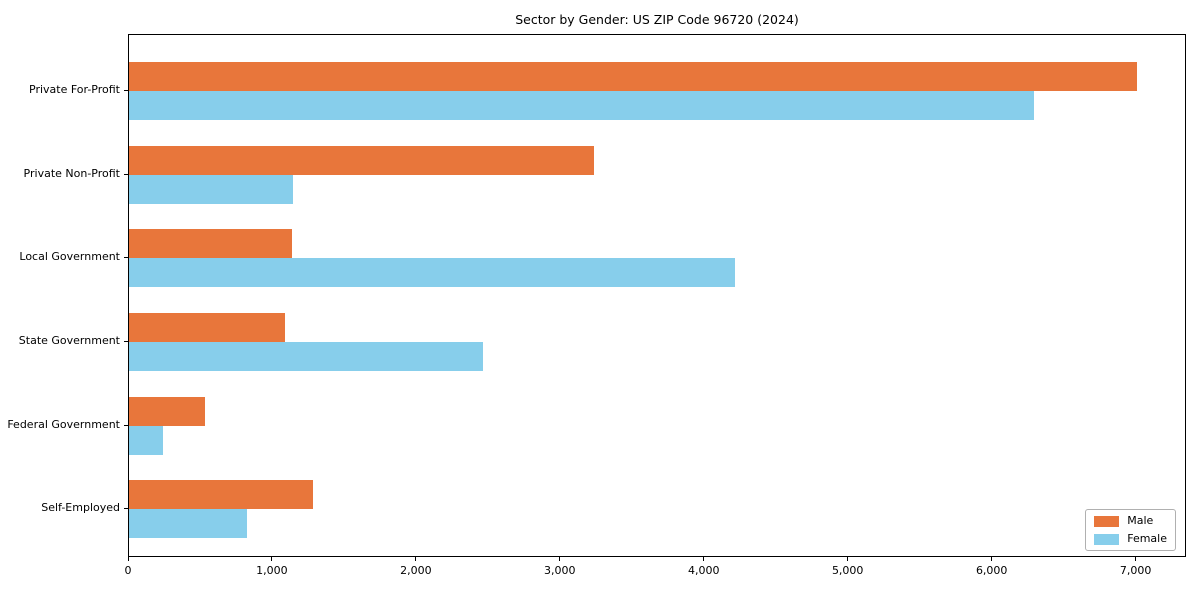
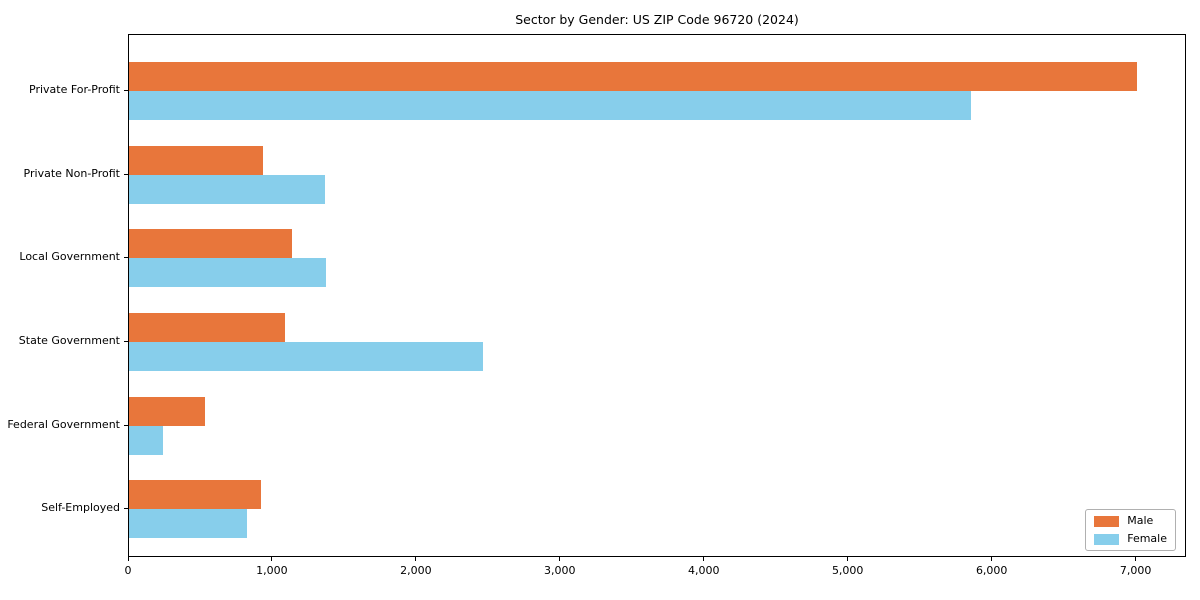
Female/Private For-Profit: 6290 -> 5850
Male/Private Non-Profit: 3230 -> 930
Female/Private Non-Profit: 1140 -> 1360
Female/Local Government: 4210 -> 1370
Male/Self-Employed: 1280 -> 920
